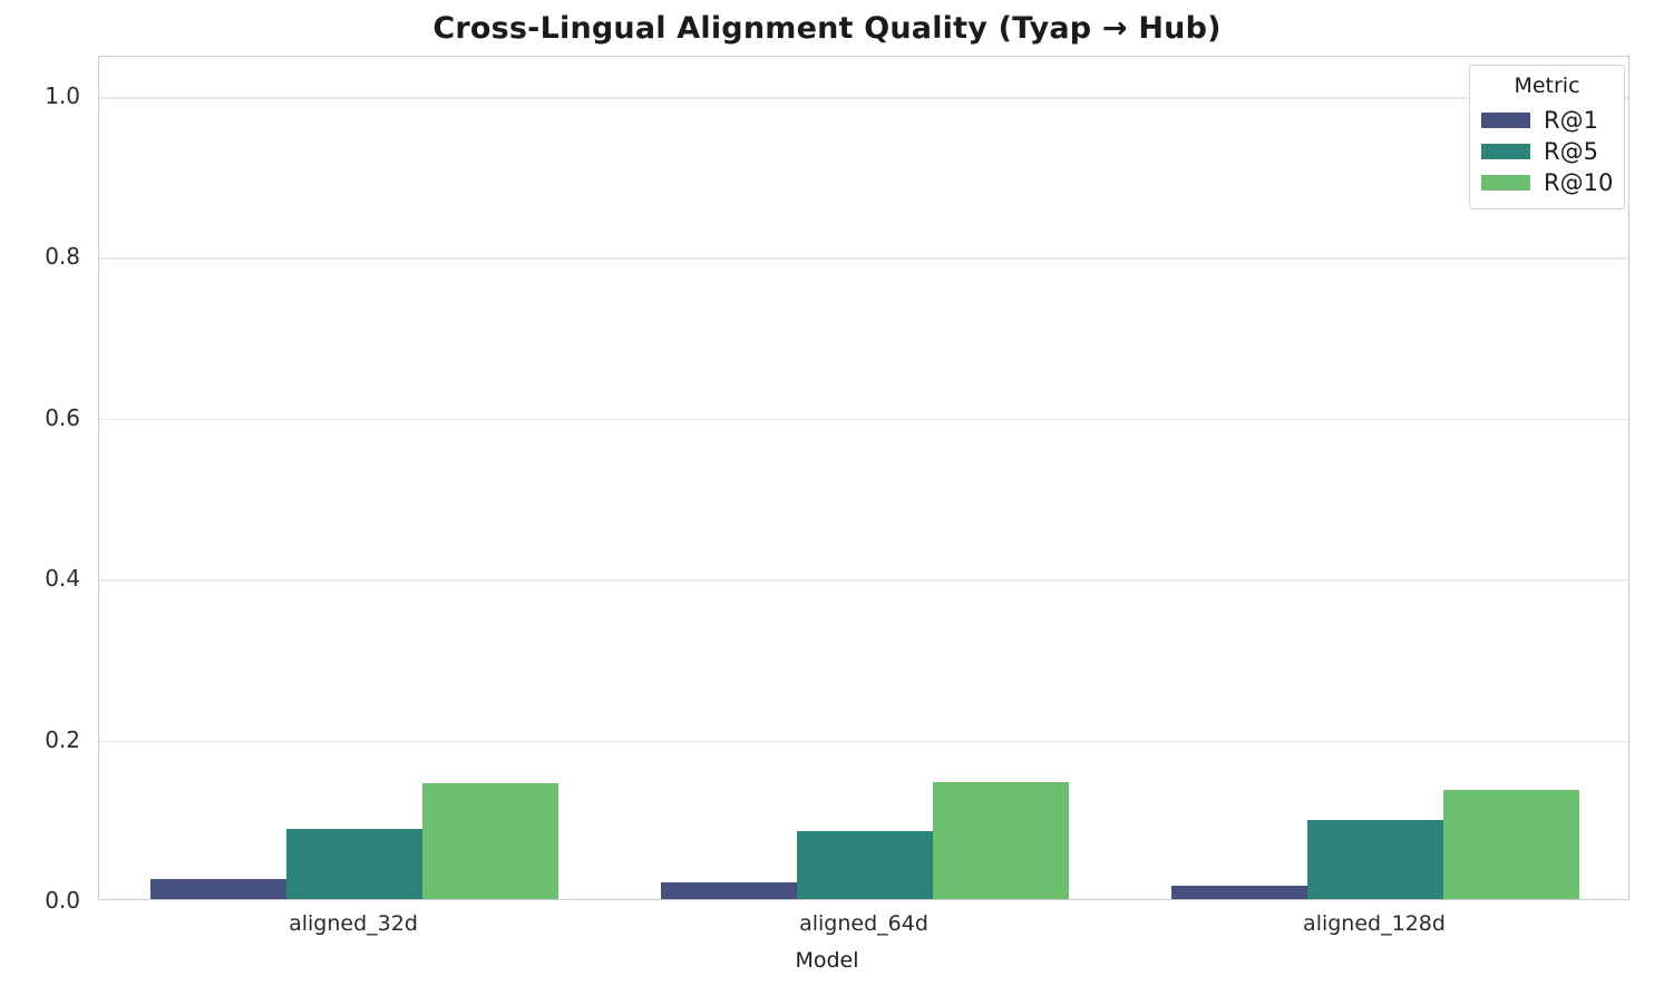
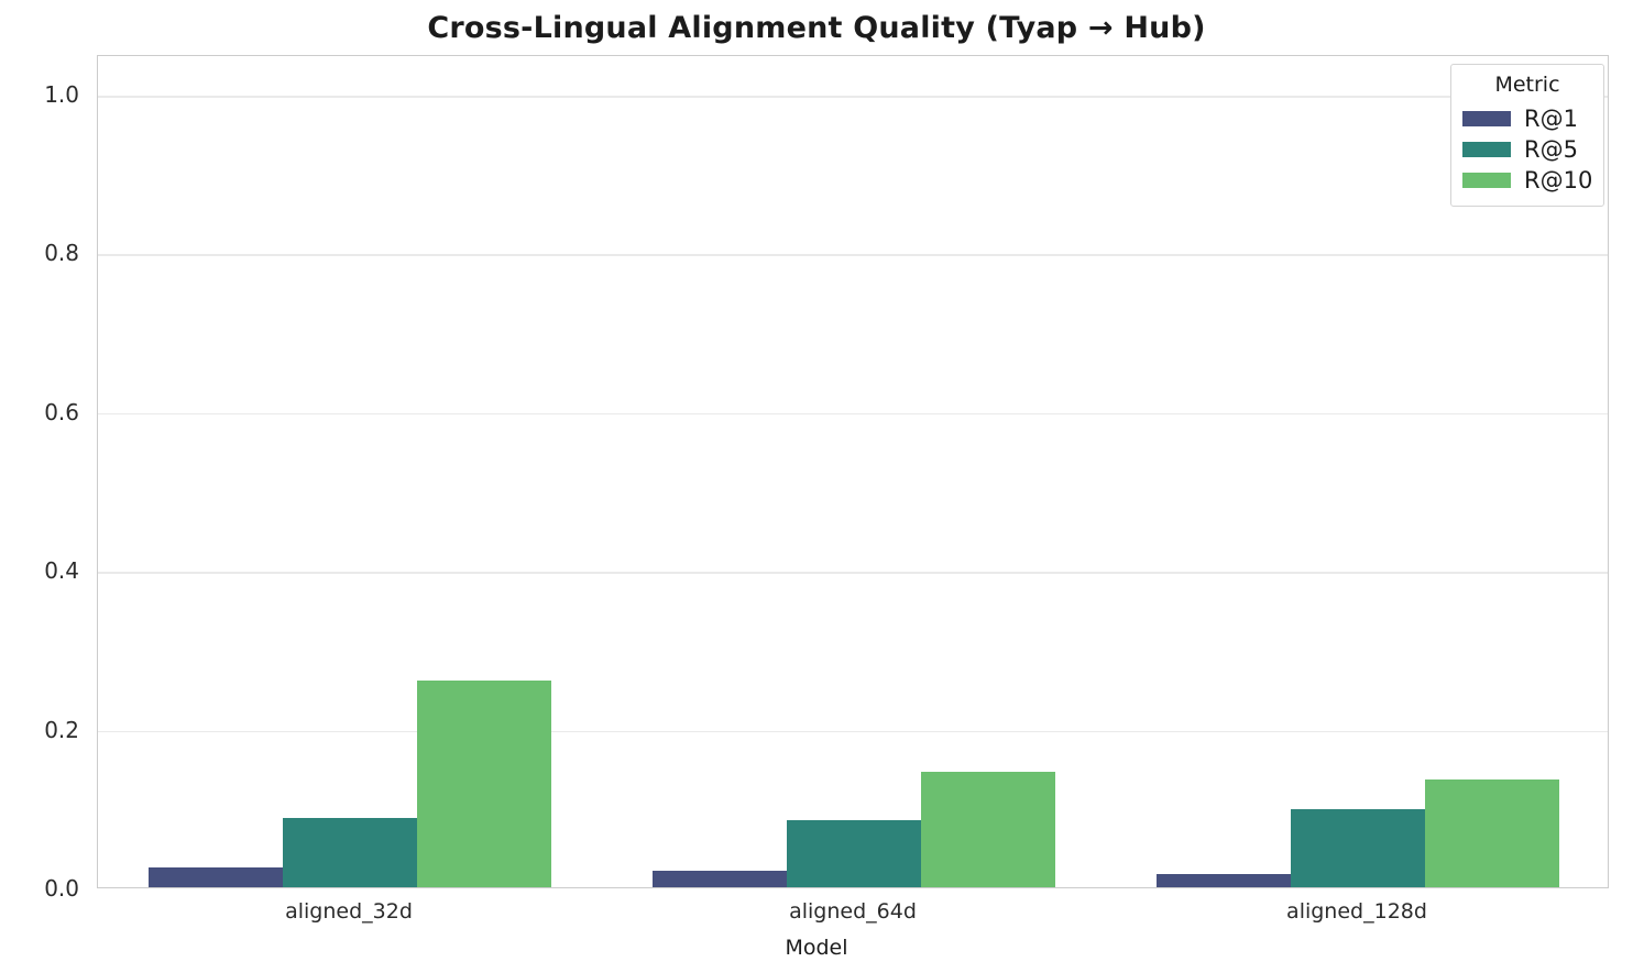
R@10/aligned_32d: 0.14 -> 0.26
